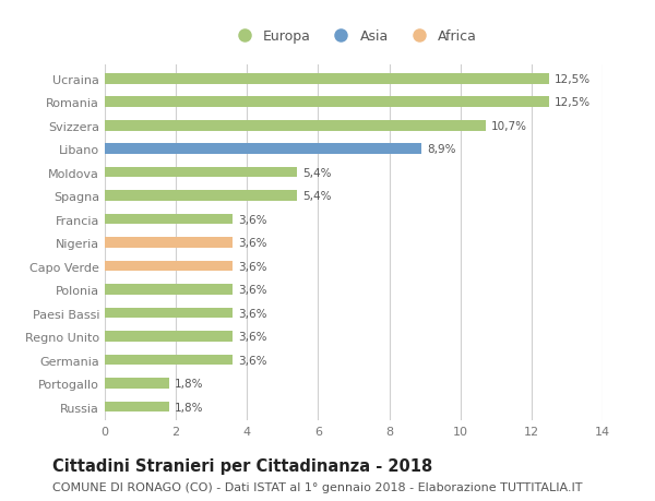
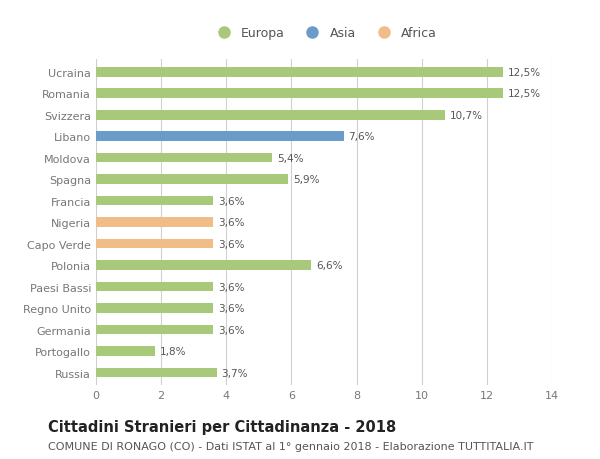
Libano: 8,9% -> 7,6%
Spagna: 5,4% -> 5,9%
Polonia: 3,6% -> 6,6%
Russia: 1,8% -> 3,7%
